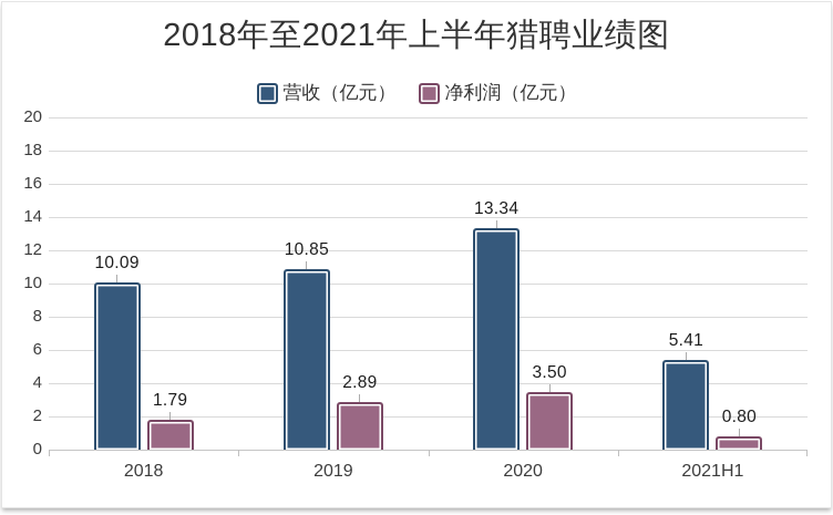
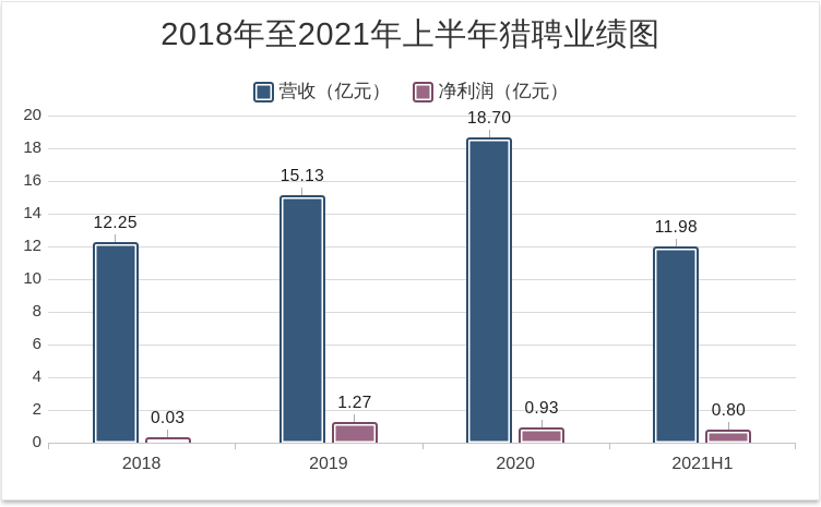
营收（亿元）/2018: 10.09 -> 12.25
净利润（亿元）/2018: 1.79 -> 0.03
营收（亿元）/2019: 10.85 -> 15.13
净利润（亿元）/2019: 2.89 -> 1.27
营收（亿元）/2020: 13.34 -> 18.70
净利润（亿元）/2020: 3.50 -> 0.93
营收（亿元）/2021H1: 5.41 -> 11.98
